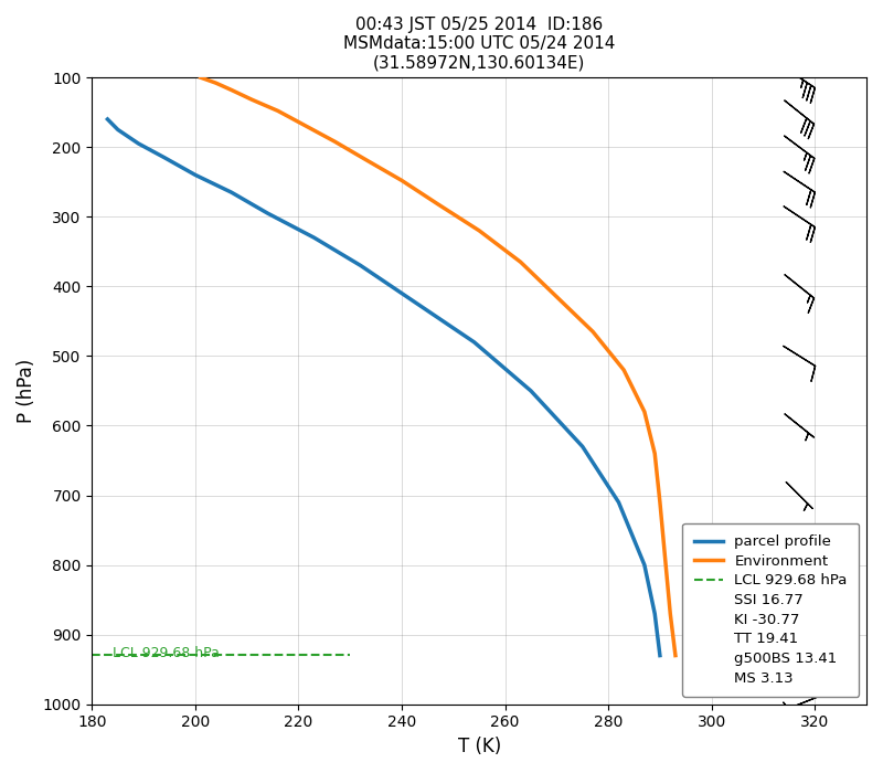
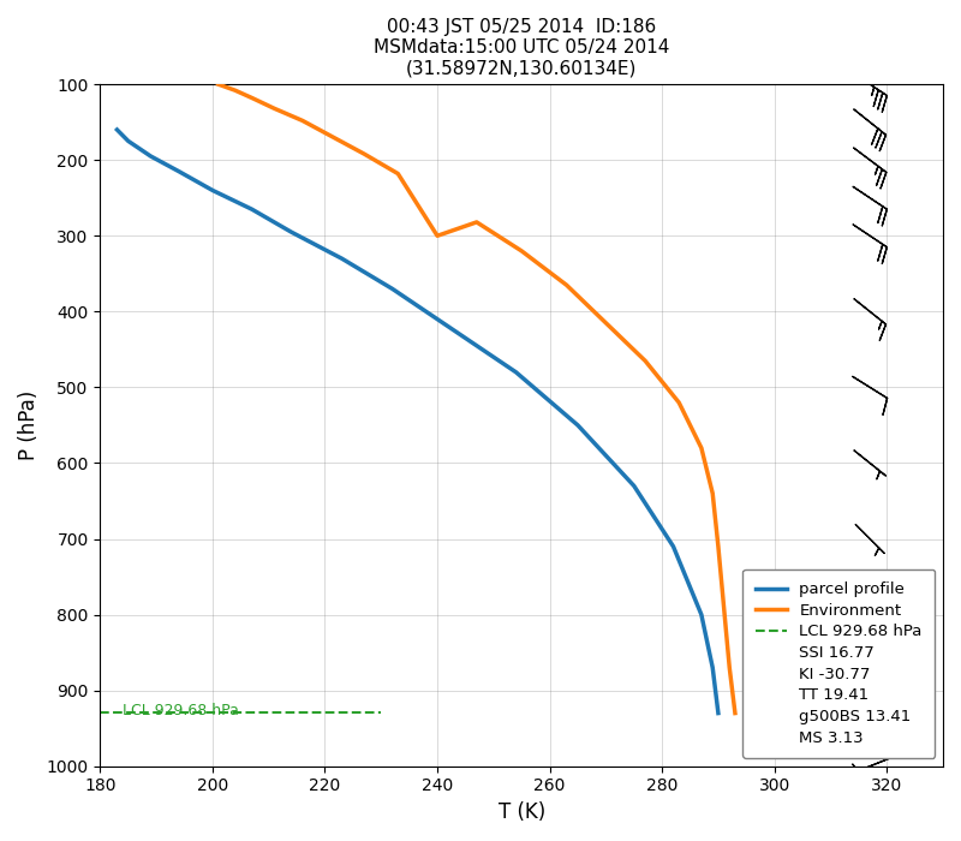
Environment/240: 248 -> 300
